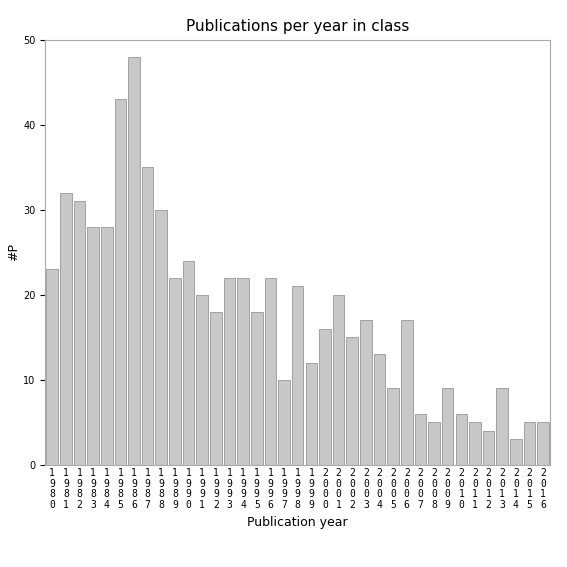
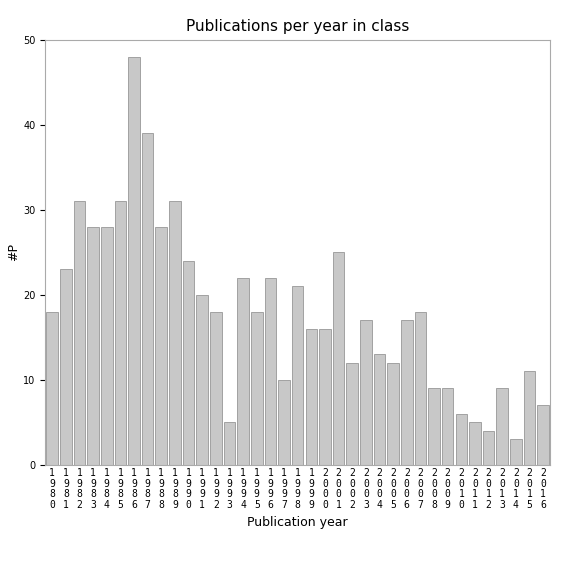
1 9 8 0: 23 -> 18
1 9 8 1: 32 -> 23
1 9 8 5: 43 -> 31
1 9 8 7: 35 -> 39
1 9 8 8: 30 -> 28
1 9 8 9: 22 -> 31
1 9 9 3: 22 -> 5
1 9 9 9: 12 -> 16
2 0 0 1: 20 -> 25
2 0 0 2: 15 -> 12
2 0 0 5: 9 -> 12
2 0 0 7: 6 -> 18
2 0 0 8: 5 -> 9
2 0 1 5: 5 -> 11
2 0 1 6: 5 -> 7
